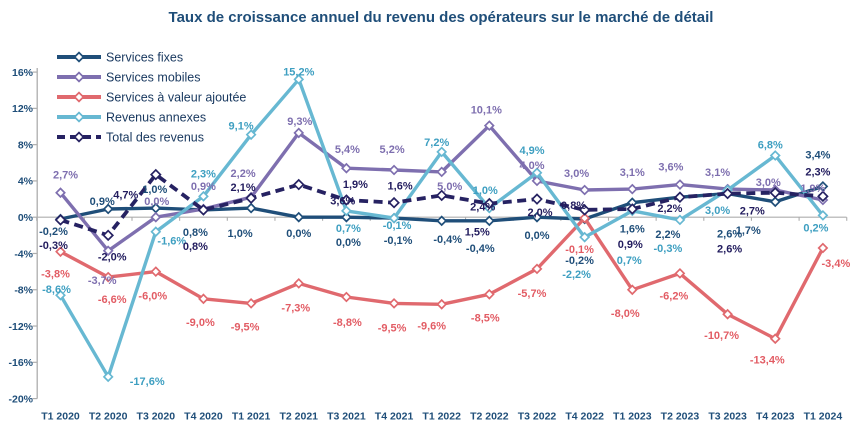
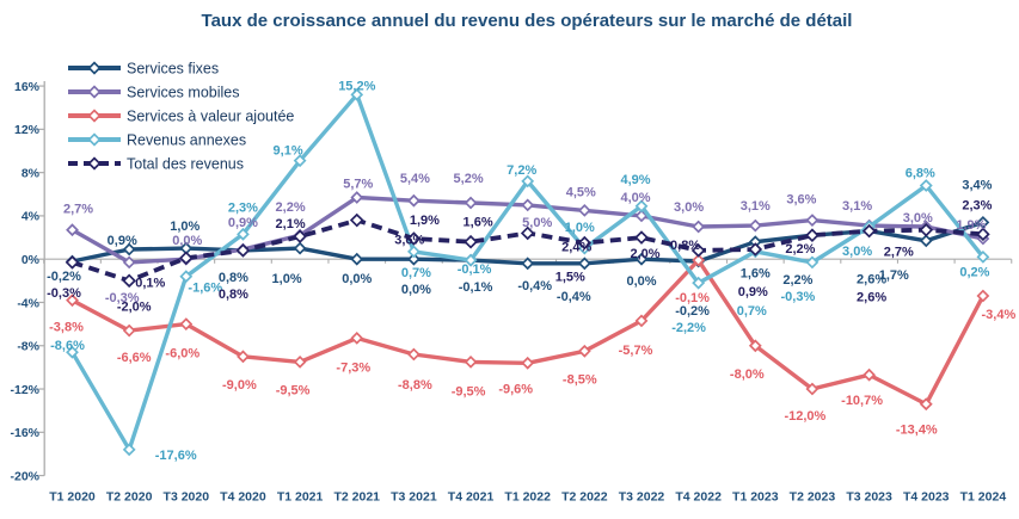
Services mobiles/T2 2020: -3,7% -> -0,3%
Total des revenus/T3 2020: 4,7% -> 0,1%
Services mobiles/T2 2021: 9,3% -> 5,7%
Services mobiles/T2 2022: 10,1% -> 4,5%
Services à valeur ajoutée/T2 2023: -6,2% -> -12,0%
